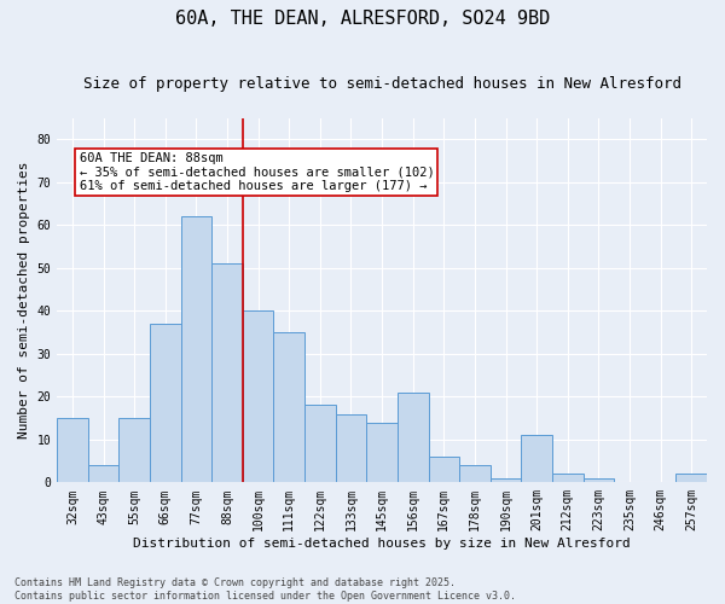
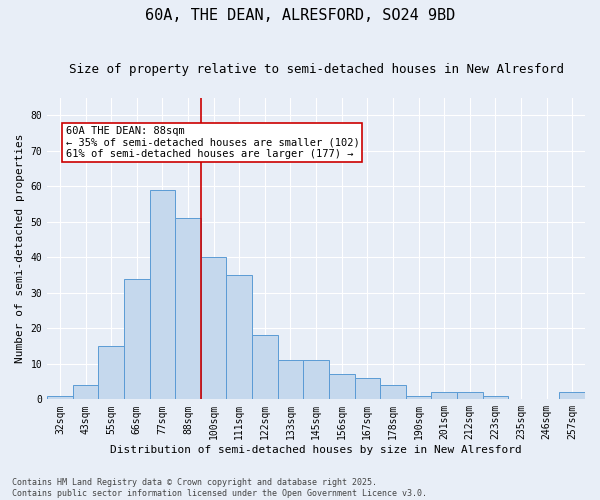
32sqm: 15 -> 1
66sqm: 37 -> 34
77sqm: 62 -> 59
133sqm: 16 -> 11
145sqm: 14 -> 11
156sqm: 21 -> 7
201sqm: 11 -> 2
